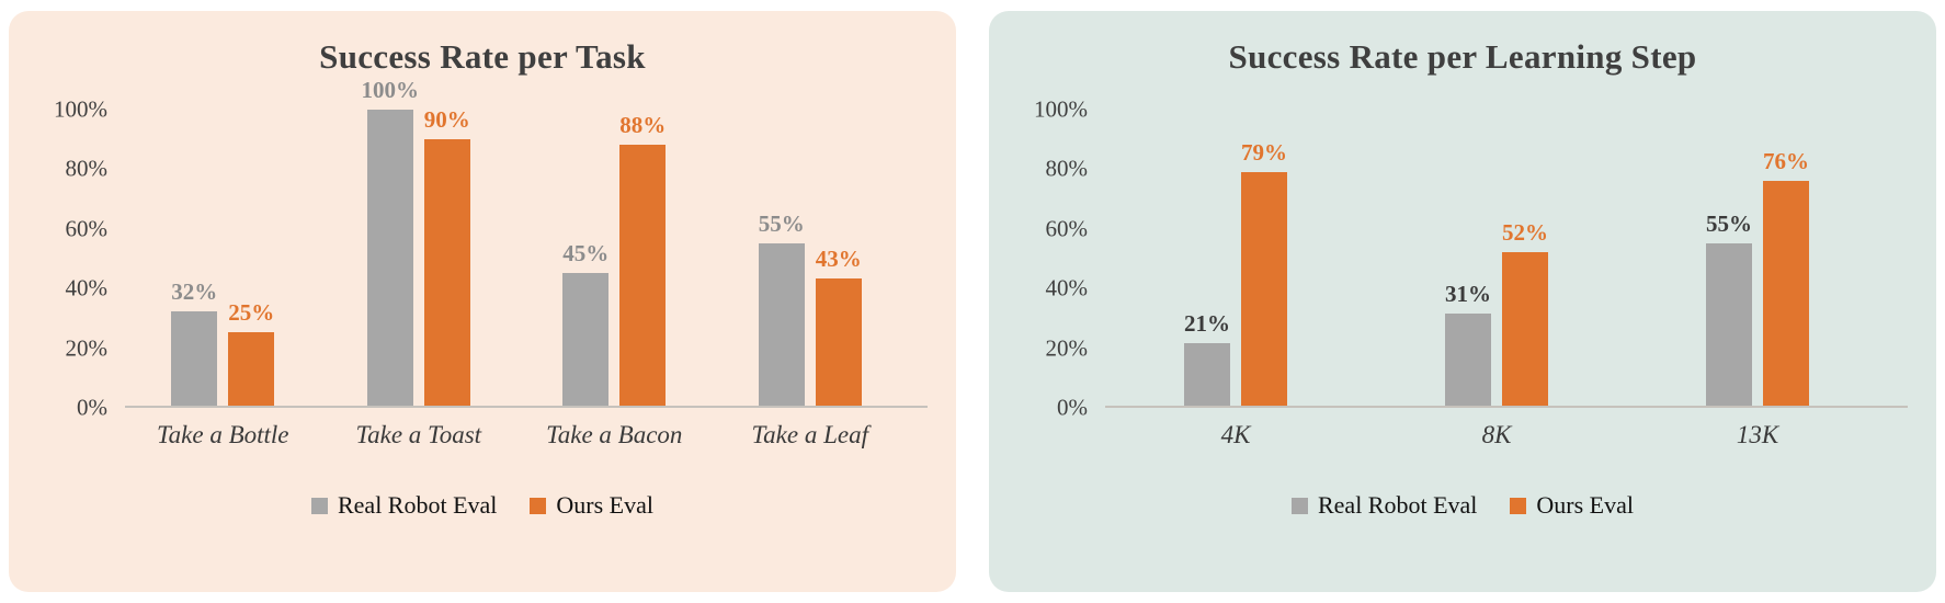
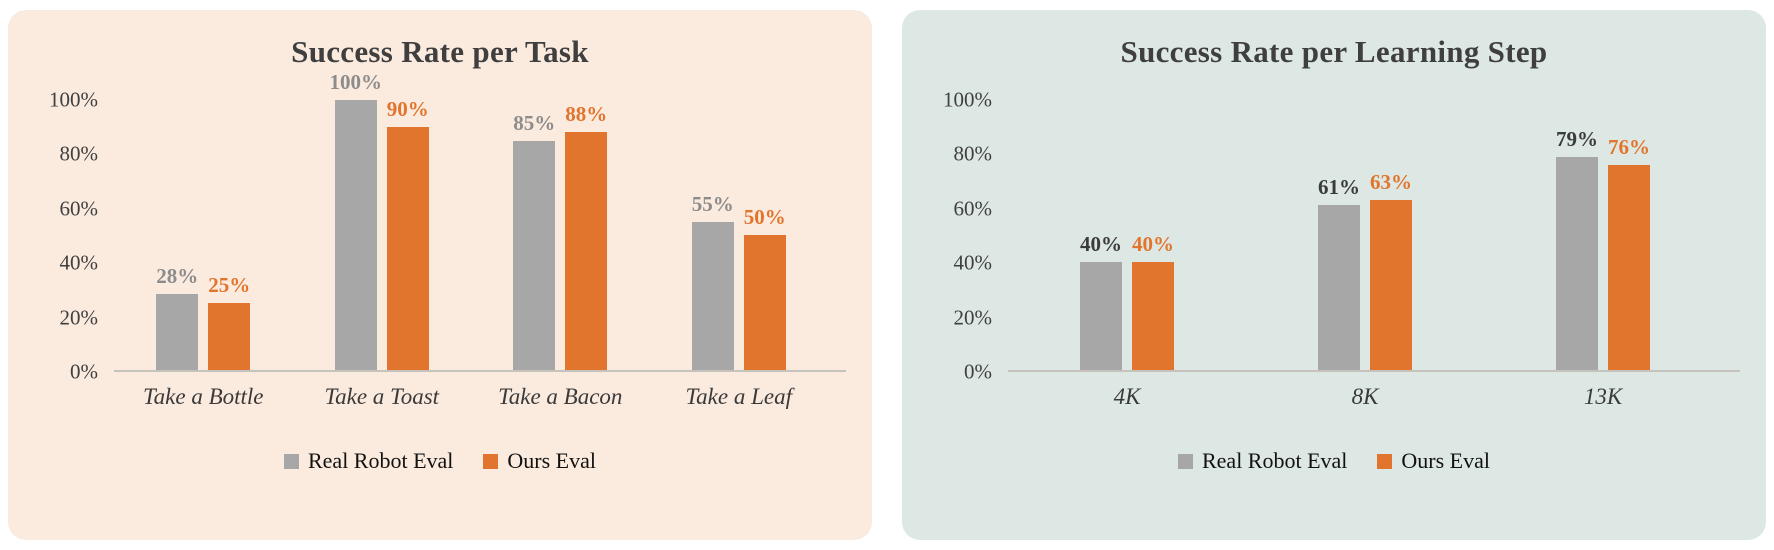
Success Rate per Task/Real Robot Eval/Take a Bottle: 32% -> 28%
Success Rate per Task/Real Robot Eval/Take a Bacon: 45% -> 85%
Success Rate per Task/Ours Eval/Take a Leaf: 43% -> 50%
Success Rate per Learning Step/Real Robot Eval/4K: 21% -> 40%
Success Rate per Learning Step/Ours Eval/4K: 79% -> 40%
Success Rate per Learning Step/Real Robot Eval/8K: 31% -> 61%
Success Rate per Learning Step/Ours Eval/8K: 52% -> 63%
Success Rate per Learning Step/Real Robot Eval/13K: 55% -> 79%
